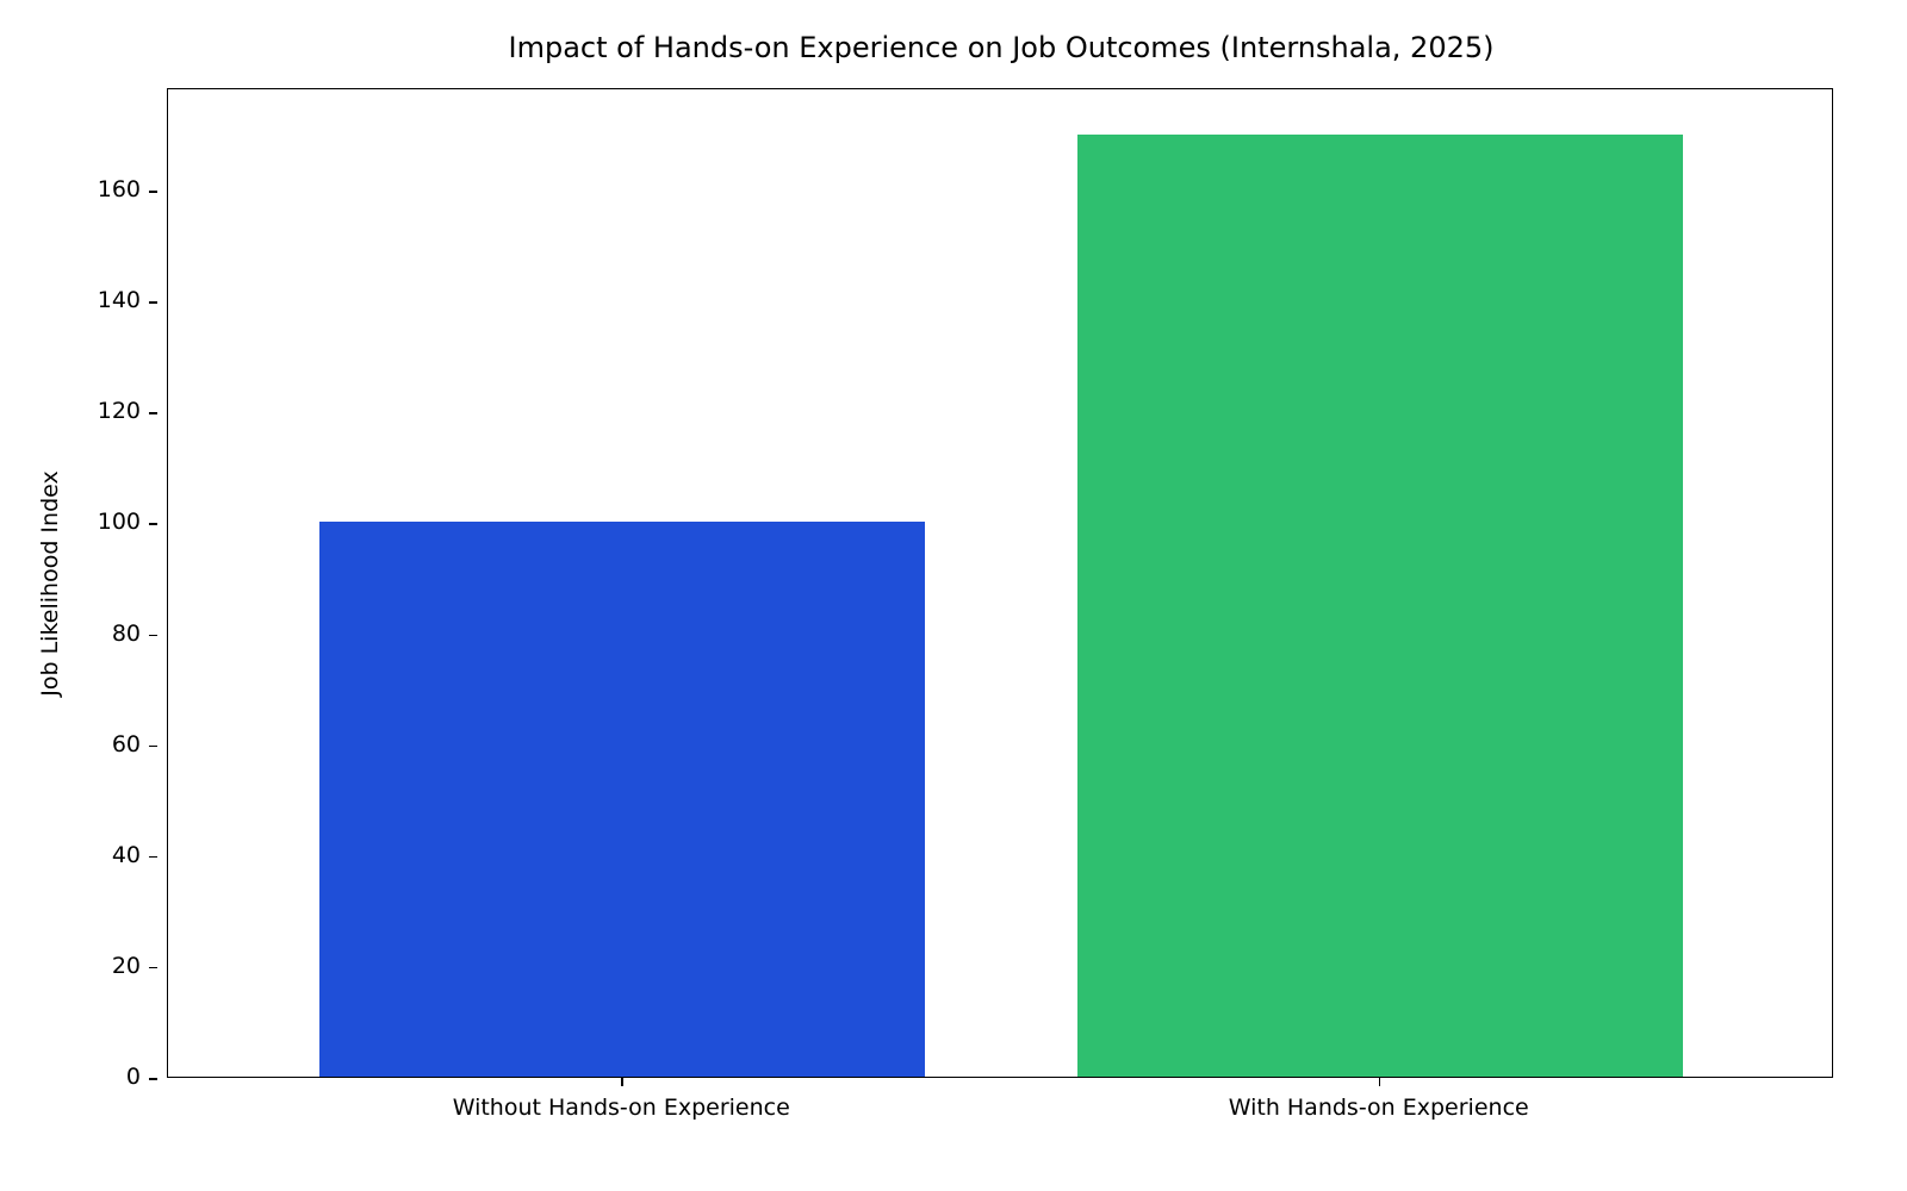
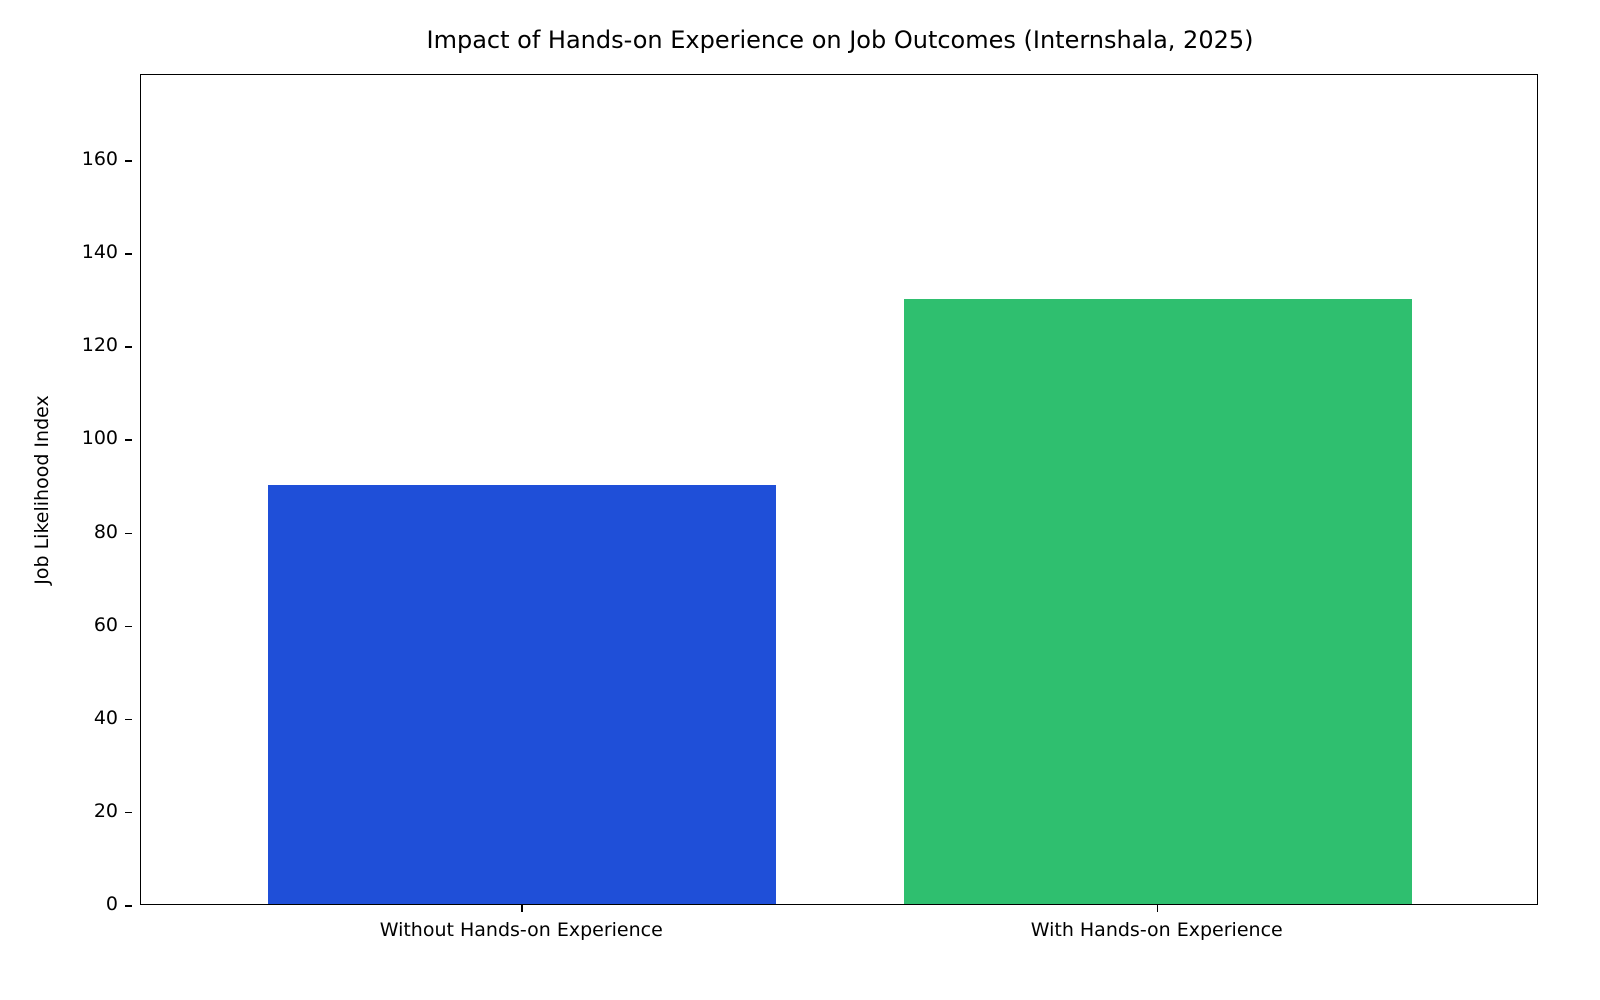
Without Hands-on Experience: 100 -> 90
With Hands-on Experience: 170 -> 130
